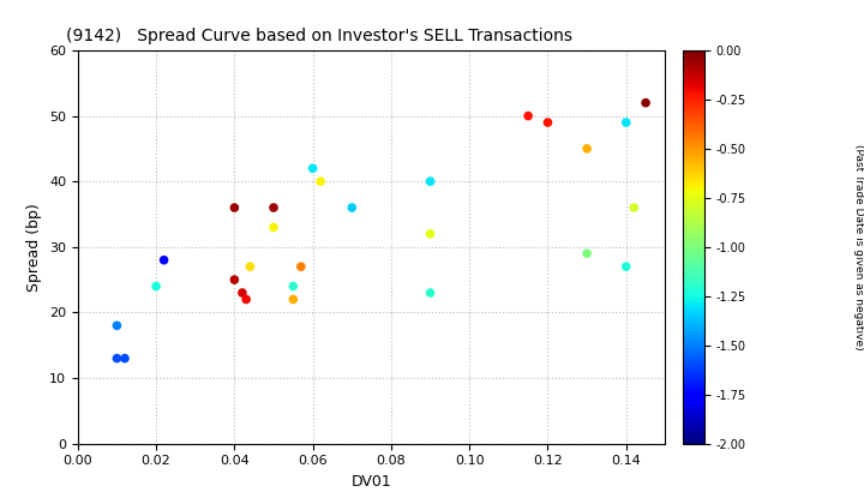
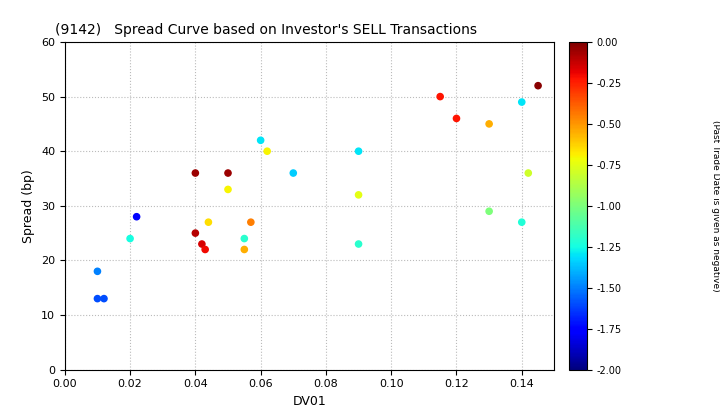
0.12: 49 -> 46
